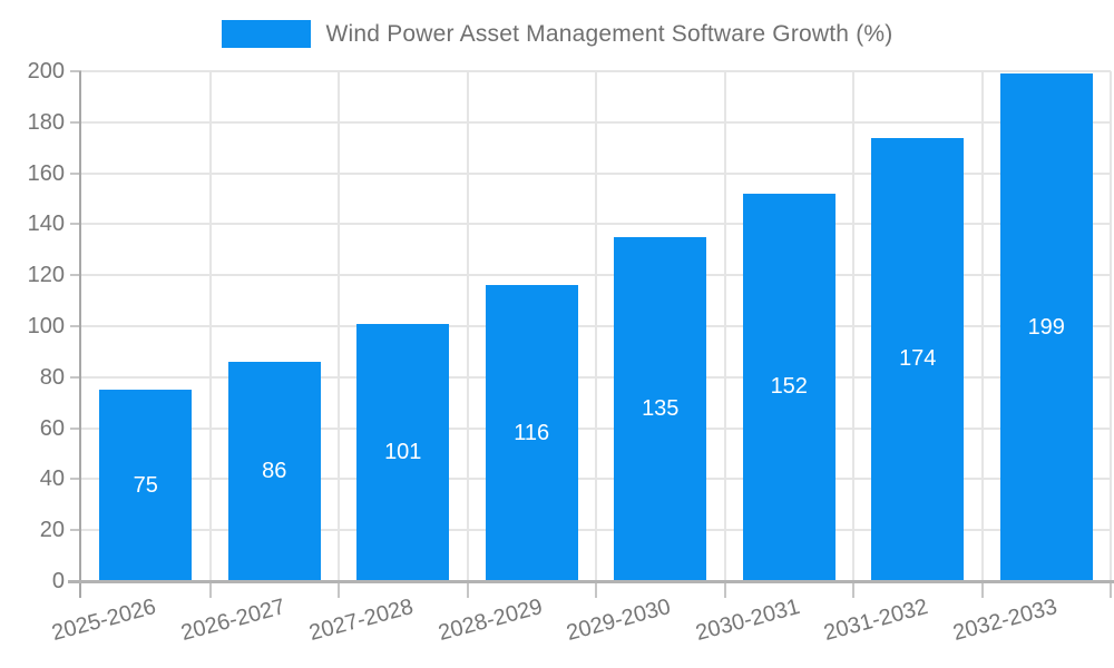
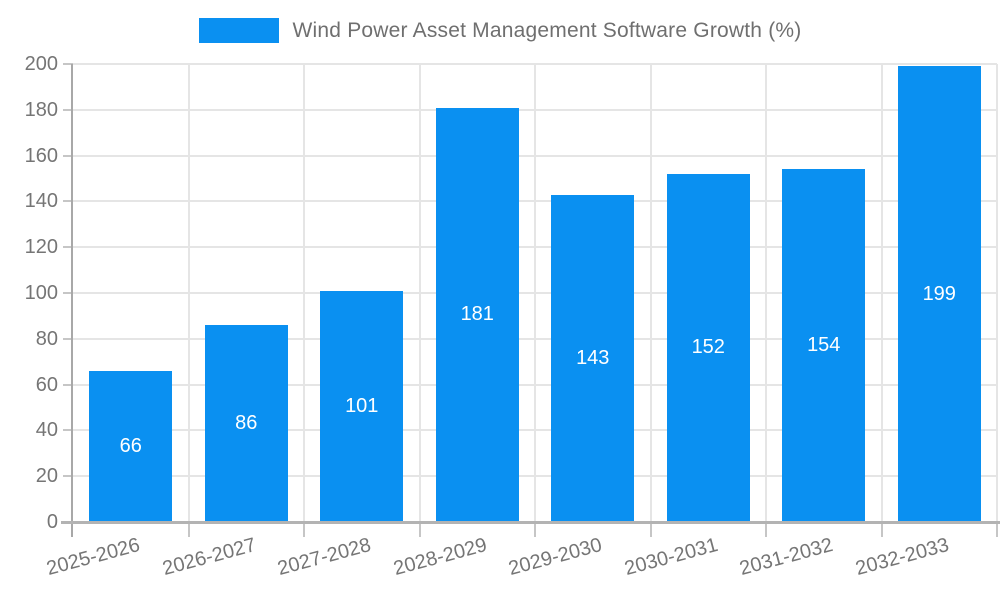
2025-2026: 75 -> 66
2028-2029: 116 -> 181
2029-2030: 135 -> 143
2031-2032: 174 -> 154
